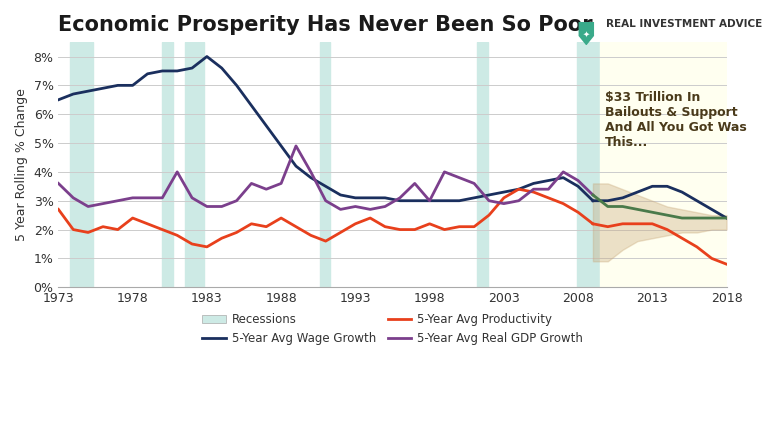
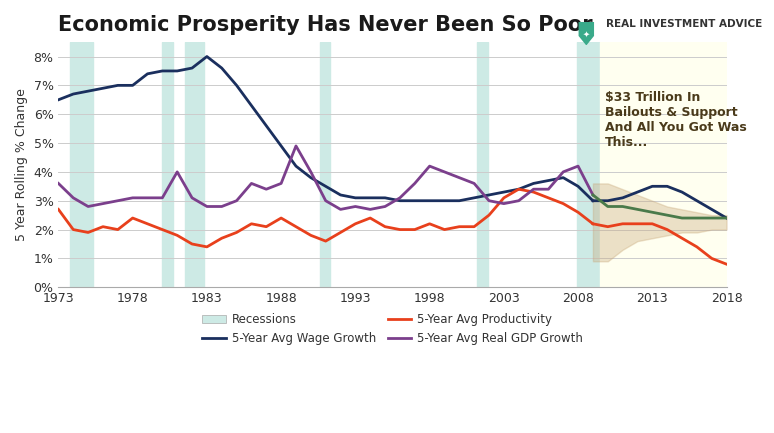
5-Year Avg Real GDP Growth/1998: 3.0% -> 4.2%
5-Year Avg Real GDP Growth/2008: 3.7% -> 4.2%
